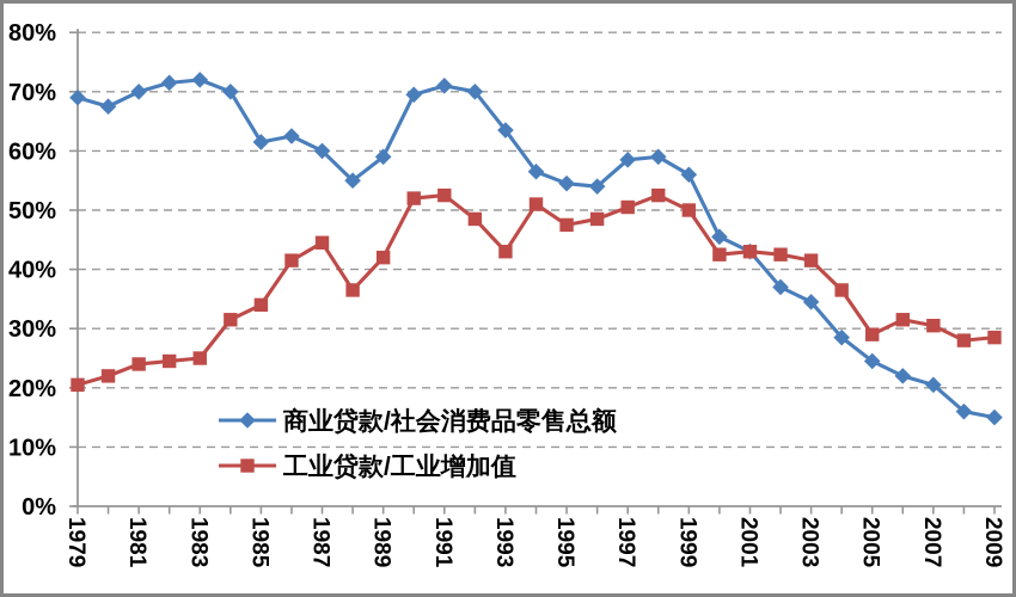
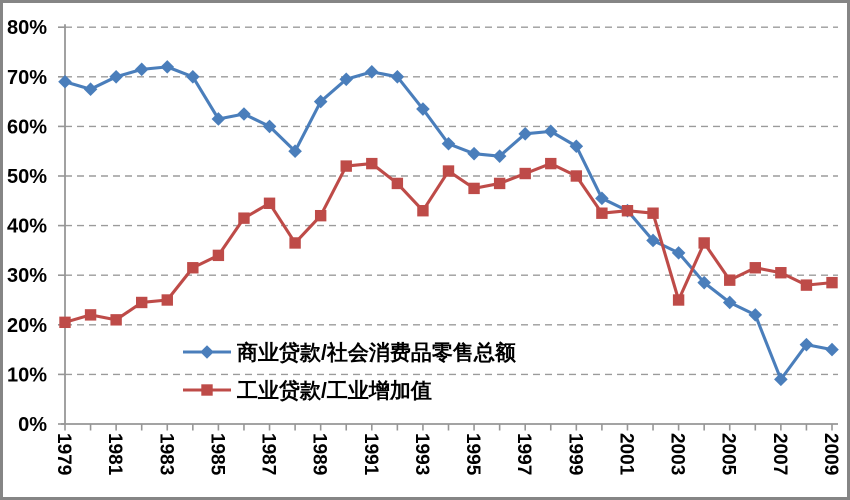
工业贷款/工业增加值/1981: 24% -> 21%
商业贷款/社会消费品零售总额/1989: 59% -> 65%
工业贷款/工业增加值/2003: 42% -> 25%
商业贷款/社会消费品零售总额/2007: 20% -> 9%
